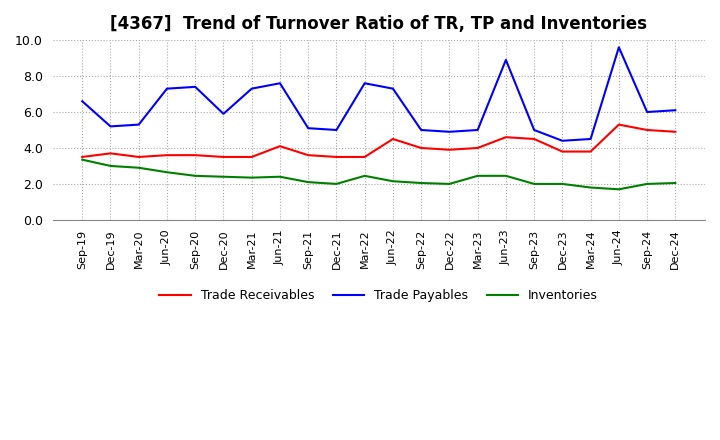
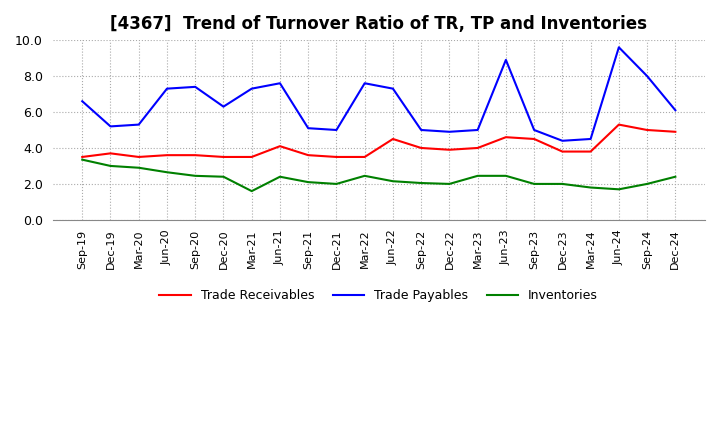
Trade Payables/Dec-20: 5.9 -> 6.3
Inventories/Mar-21: 2.4 -> 1.6
Trade Payables/Sep-24: 6.0 -> 8.0
Inventories/Dec-24: 2.0 -> 2.4
